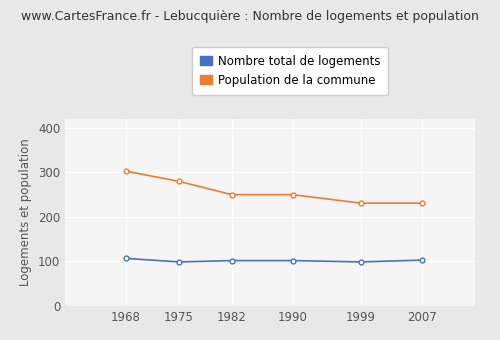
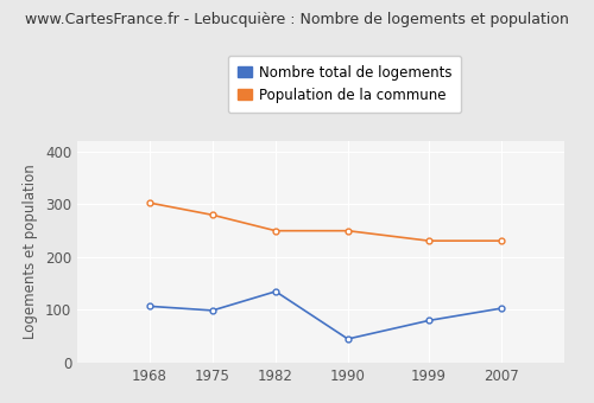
Nombre total de logements/1982: 102 -> 135
Nombre total de logements/1990: 102 -> 45
Nombre total de logements/1999: 99 -> 80
